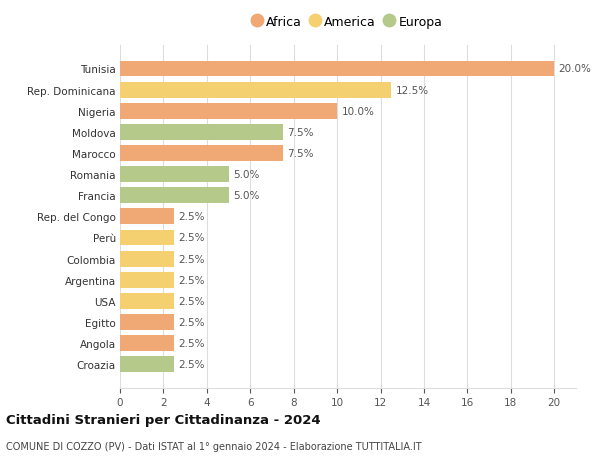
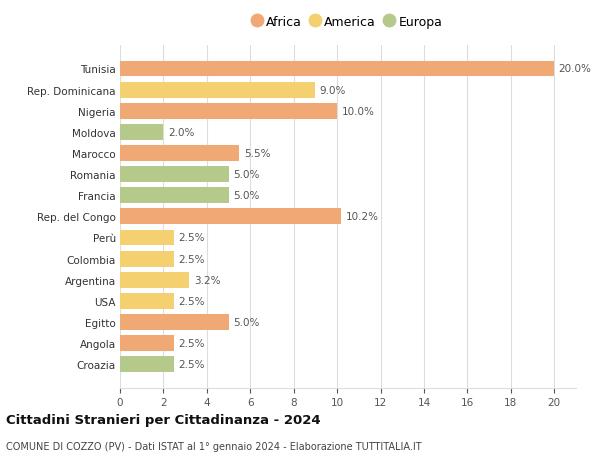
Rep. Dominicana: 12.5% -> 9.0%
Moldova: 7.5% -> 2.0%
Marocco: 7.5% -> 5.5%
Rep. del Congo: 2.5% -> 10.2%
Argentina: 2.5% -> 3.2%
Egitto: 2.5% -> 5.0%
